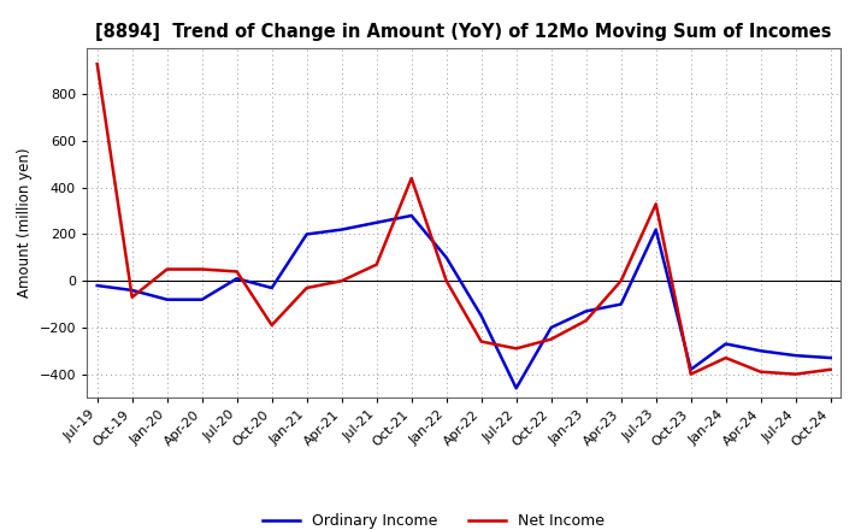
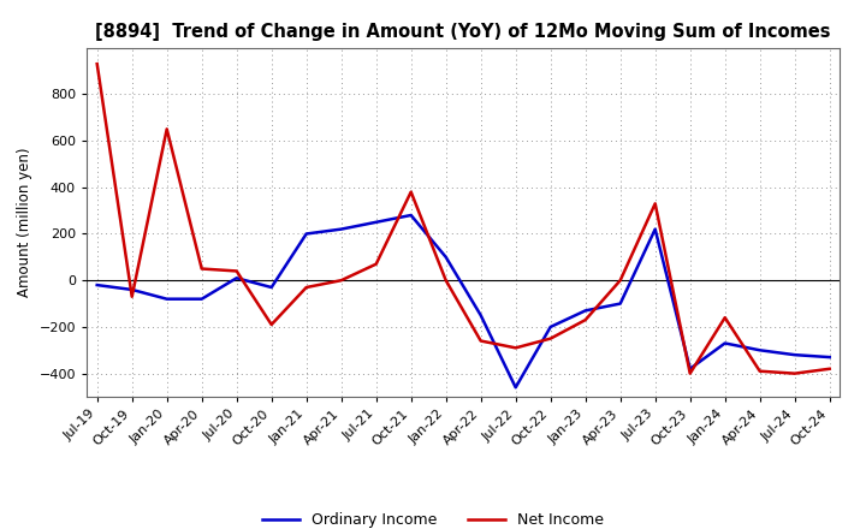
Net Income/Jan-20: 50 -> 650
Net Income/Oct-21: 440 -> 380
Net Income/Jan-24: -330 -> -160
